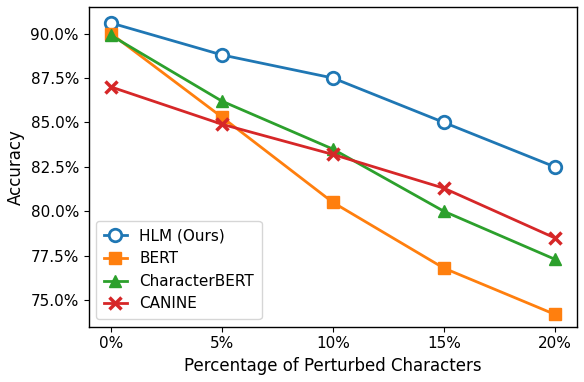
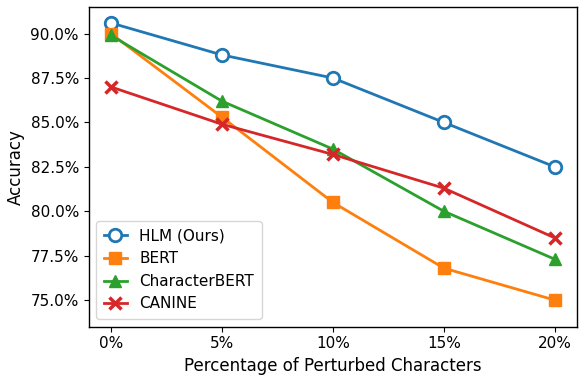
BERT/20%: 74.2% -> 75.0%
